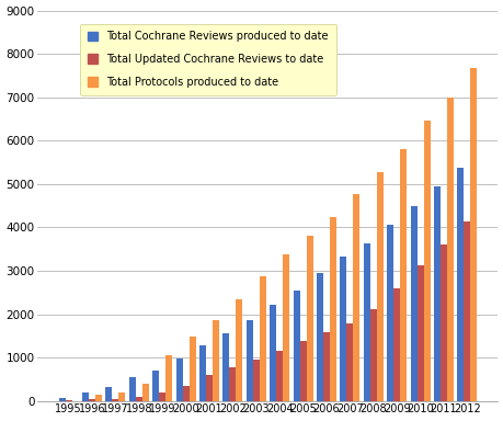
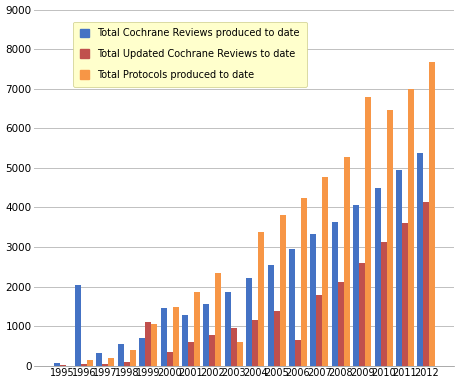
Total Cochrane Reviews produced to date/1996: 190 -> 2050
Total Updated Cochrane Reviews to date/1999: 200 -> 1100
Total Cochrane Reviews produced to date/2000: 980 -> 1450
Total Protocols produced to date/2003: 2870 -> 600
Total Updated Cochrane Reviews to date/2006: 1580 -> 650
Total Protocols produced to date/2009: 5810 -> 6800
